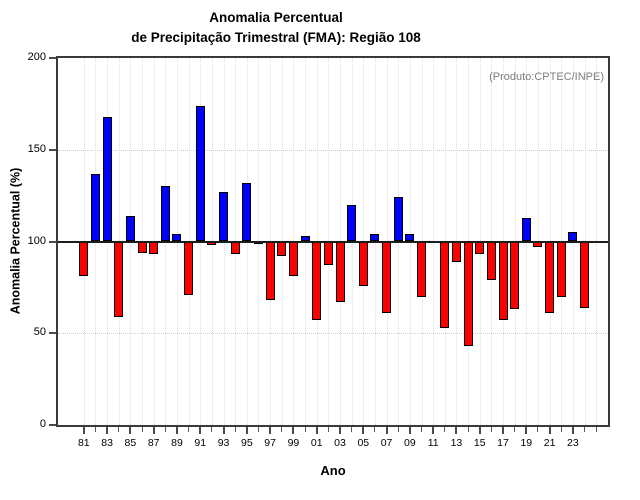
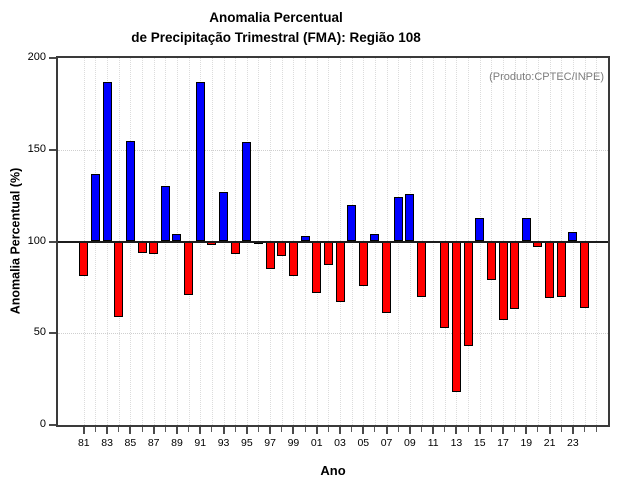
83: 168 -> 187
85: 114 -> 155
91: 174 -> 187
95: 132 -> 154
97: 68 -> 85
01: 57 -> 72
09: 104 -> 126
13: 89 -> 18
15: 93 -> 113
21: 61 -> 69
